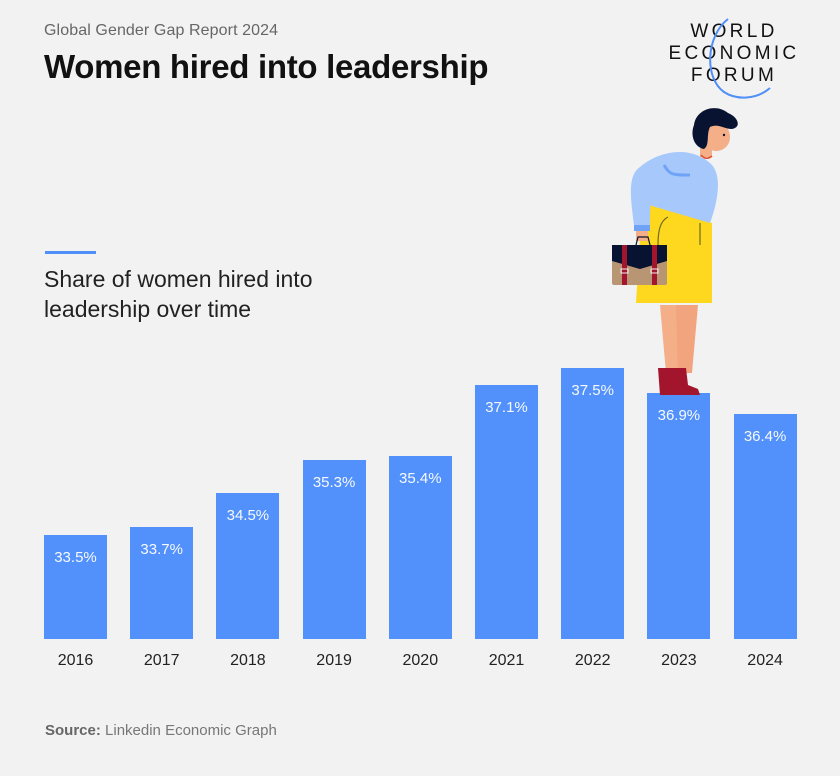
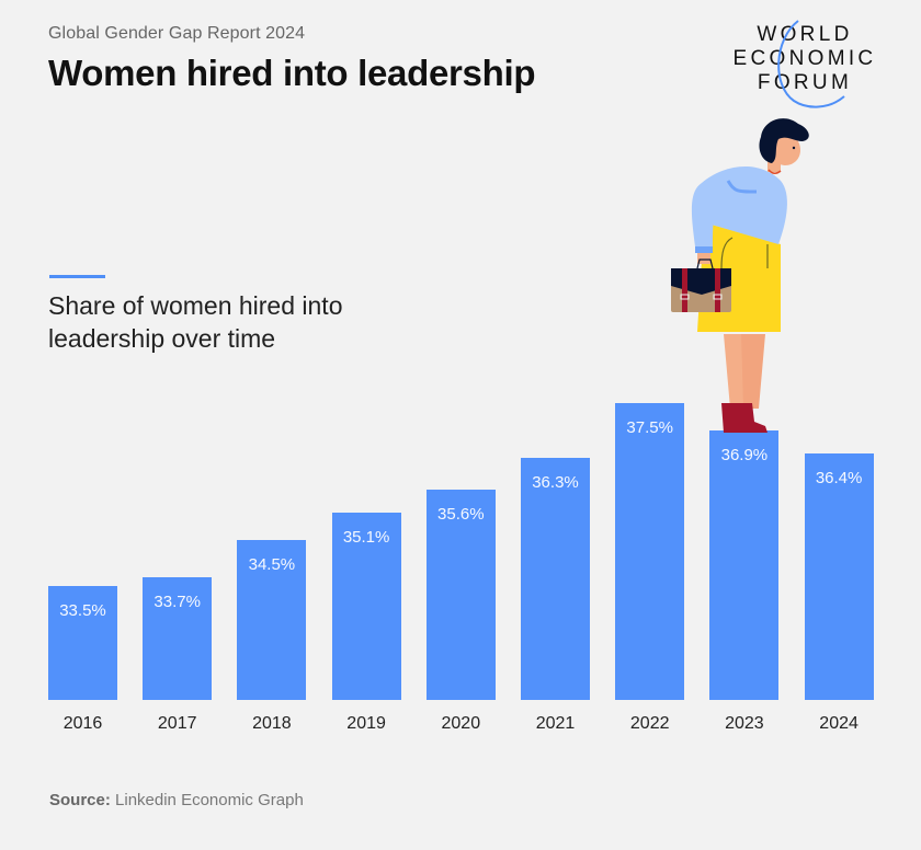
2019: 35.3% -> 35.1%
2020: 35.4% -> 35.6%
2021: 37.1% -> 36.3%
